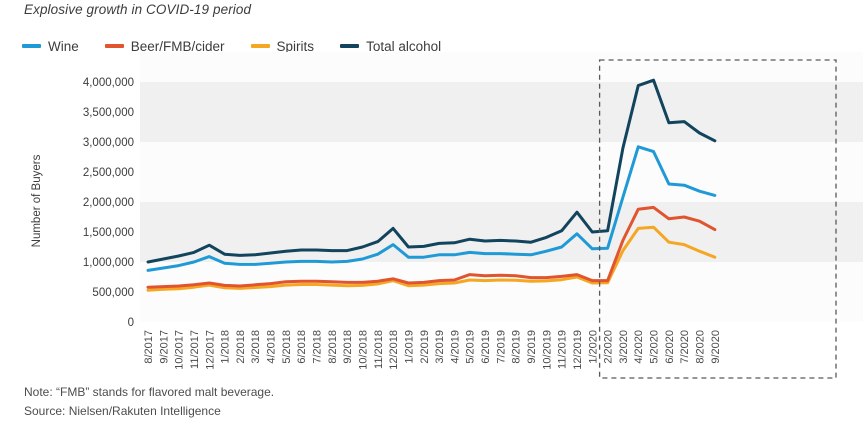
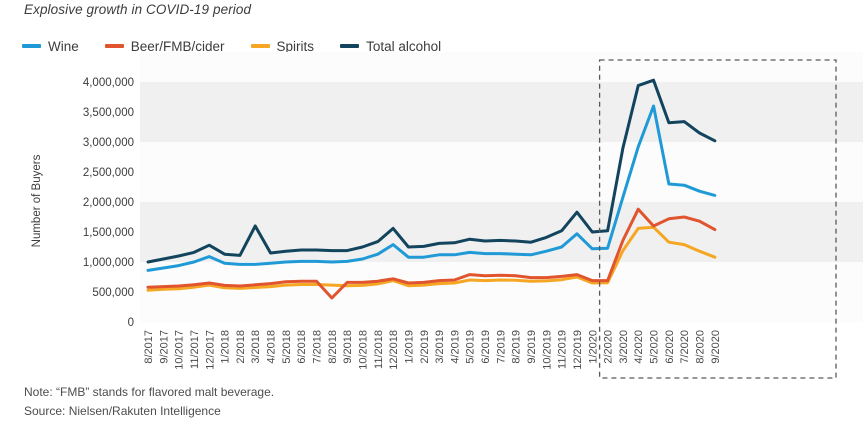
Total alcohol/3/2018: 1100000 -> 1600000
Beer/FMB/cider/8/2018: 700000 -> 400000
Wine/5/2020: 2800000 -> 3600000
Beer/FMB/cider/5/2020: 1900000 -> 1600000
